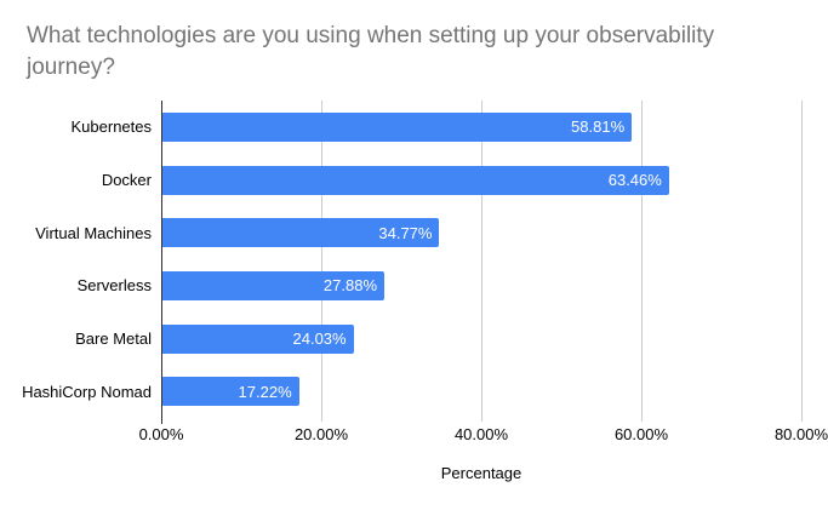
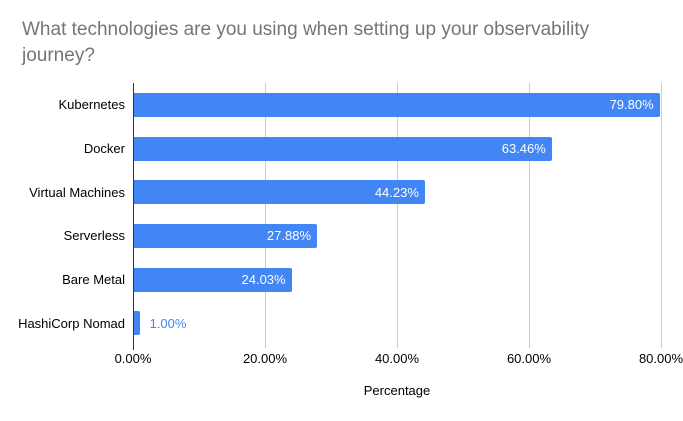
Kubernetes: 58.81% -> 79.80%
Virtual Machines: 34.77% -> 44.23%
HashiCorp Nomad: 17.22% -> 1.00%
